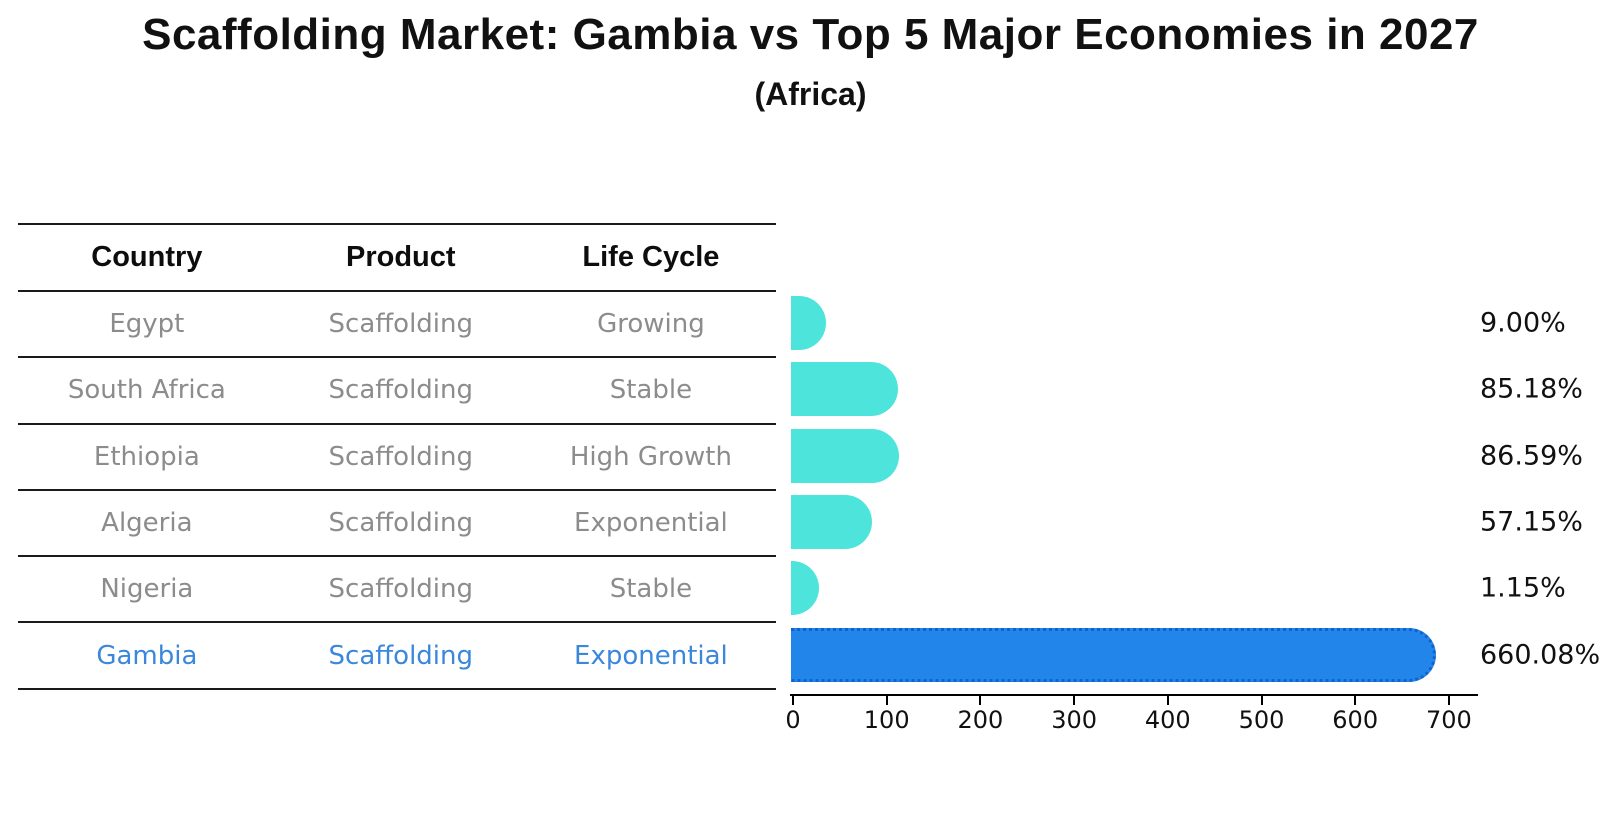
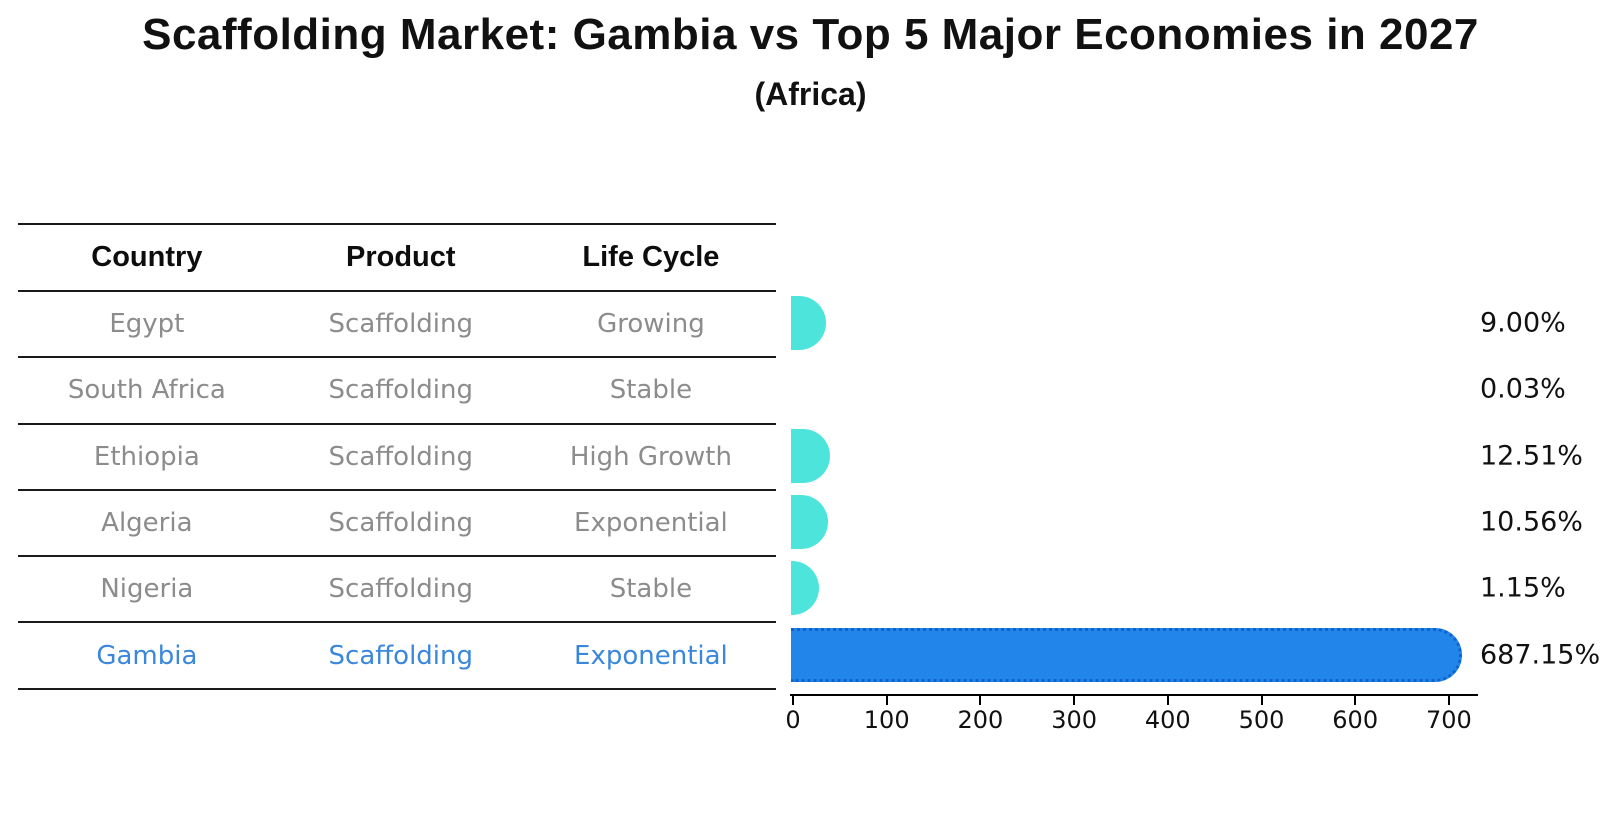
South Africa: 85.18% -> 0.03%
Ethiopia: 86.59% -> 12.51%
Algeria: 57.15% -> 10.56%
Gambia: 660.08% -> 687.15%
